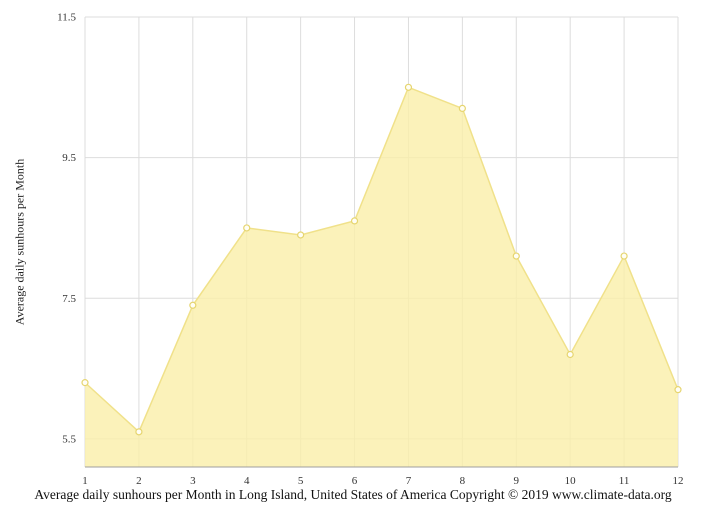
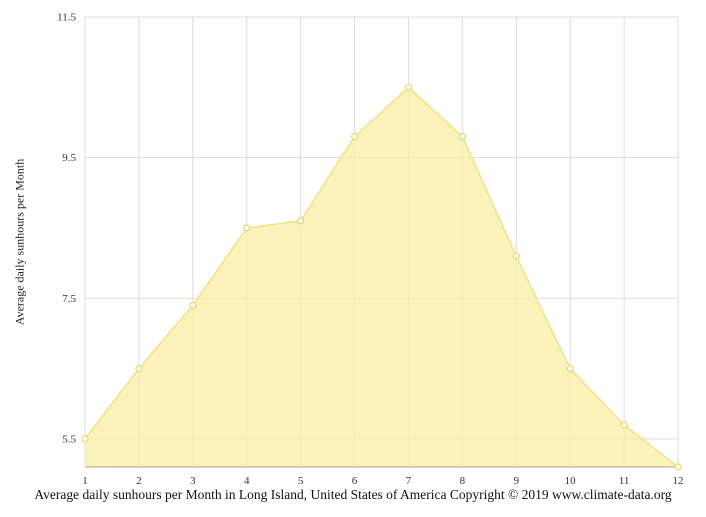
1: 6.3 -> 5.5
2: 5.6 -> 6.5
5: 8.4 -> 8.6
6: 8.6 -> 9.8
8: 10.2 -> 9.8
10: 6.7 -> 6.5
11: 8.1 -> 5.7
12: 6.2 -> 5.1
